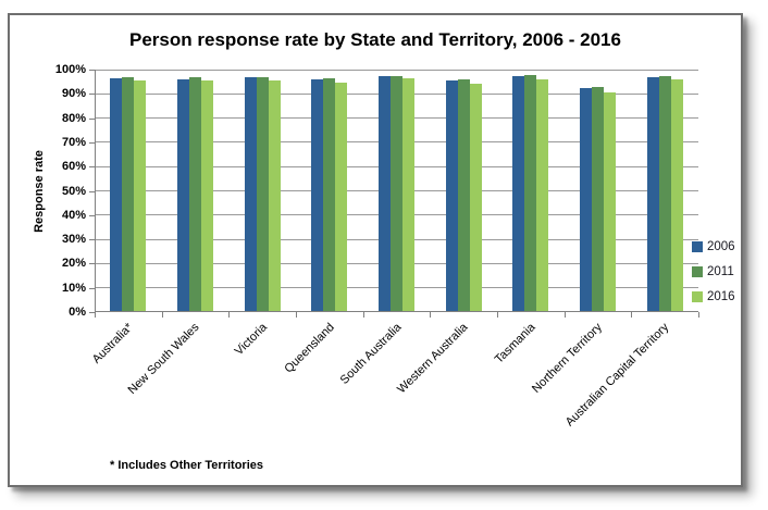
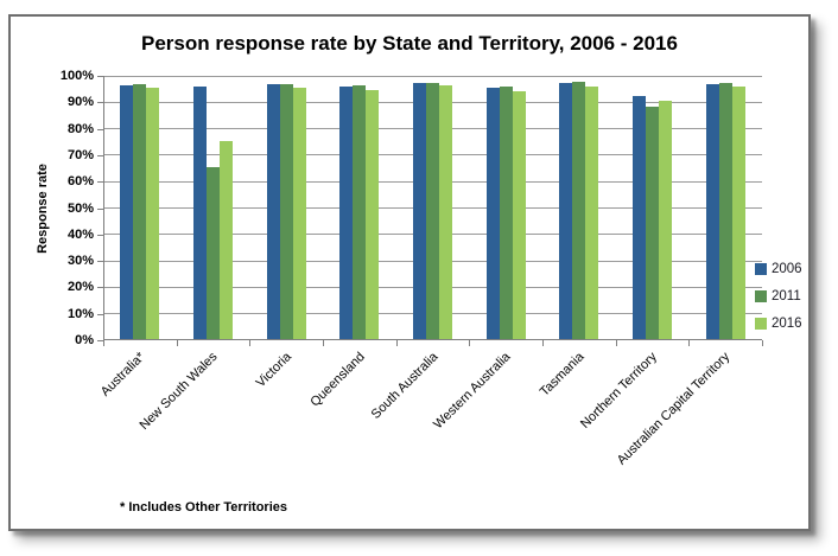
2011/New South Wales: 96% -> 65%
2016/New South Wales: 95% -> 75%
2011/Northern Territory: 92% -> 88%
